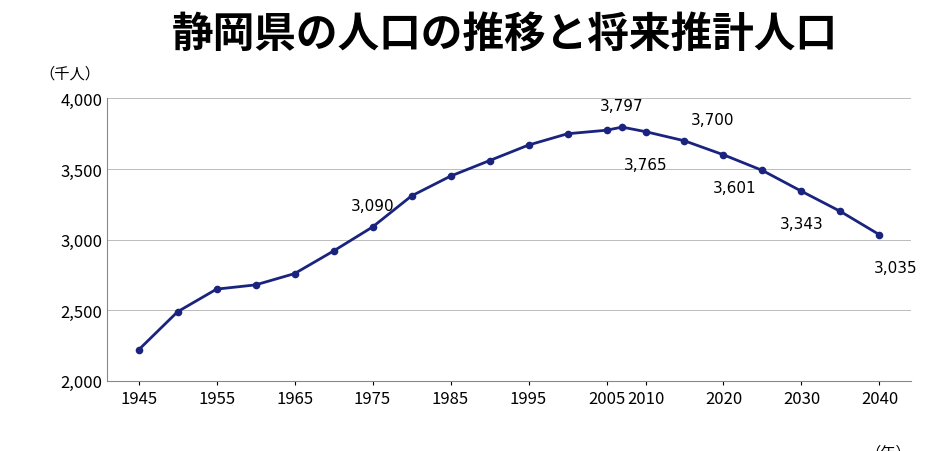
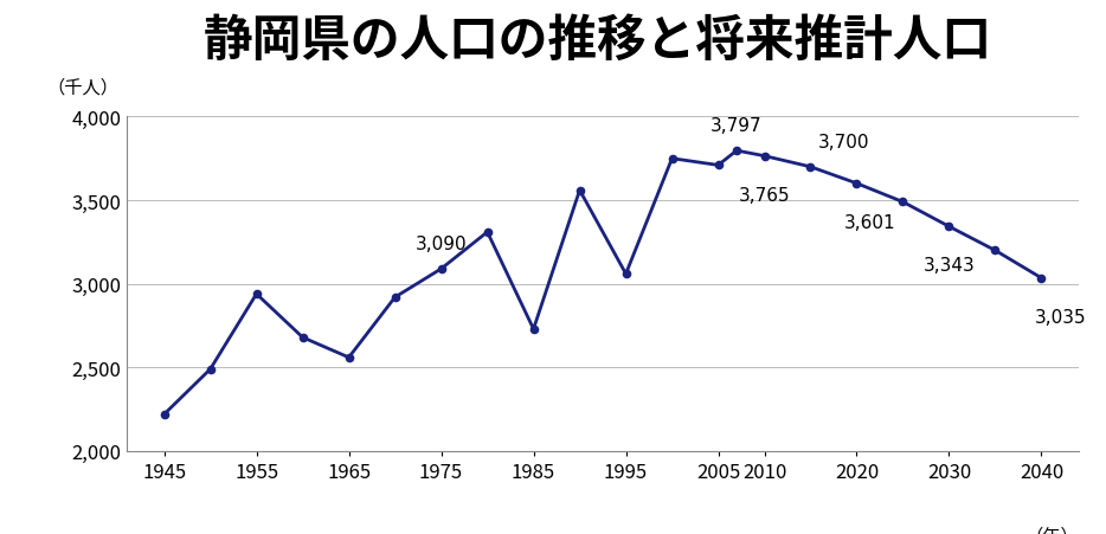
1955: 2,650 -> 2,940
1965: 2,760 -> 2,560
1985: 3,450 -> 2,730
1995: 3,670 -> 3,060
2005: 3,780 -> 3,710
